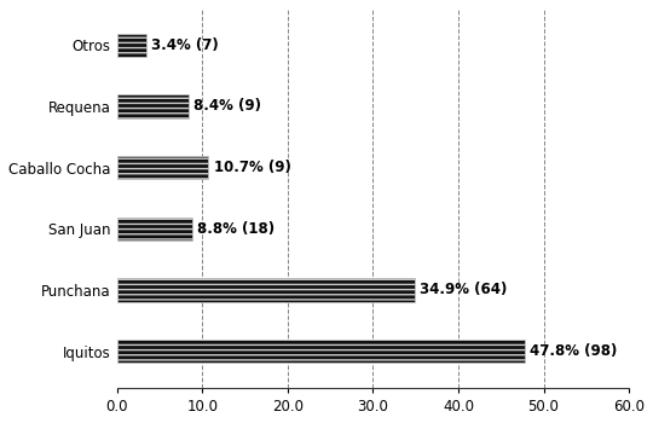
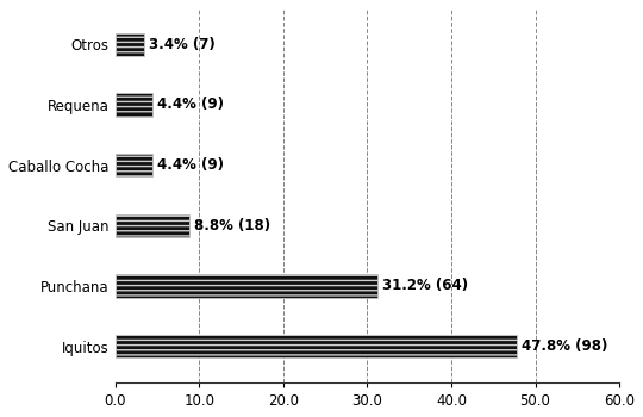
Requena: 8.4% -> 4.4%
Caballo Cocha: 10.7% -> 4.4%
Punchana: 34.9% -> 31.2%
